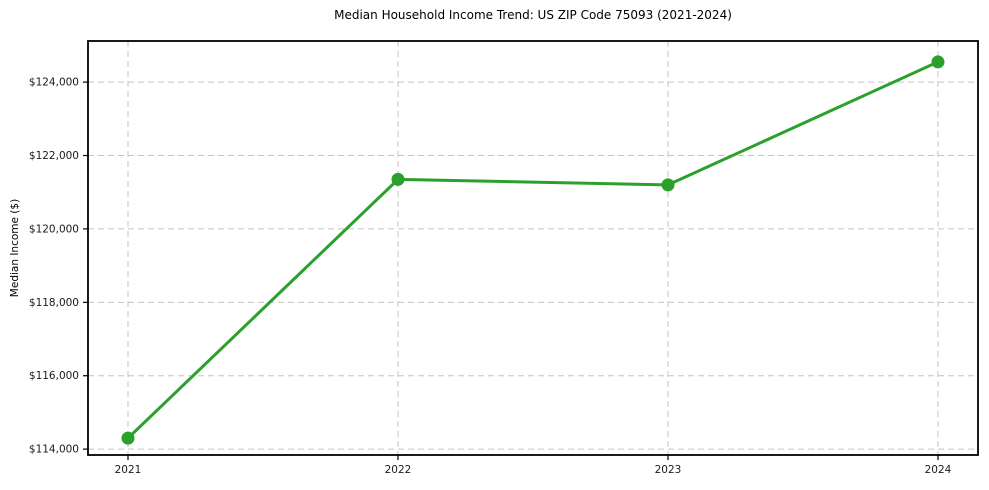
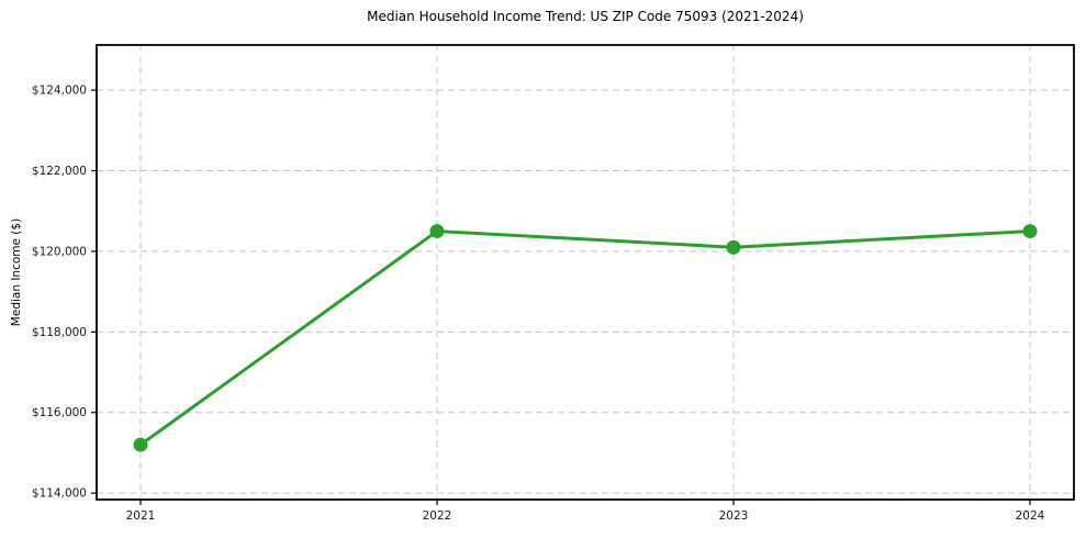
2021: $114300 -> $115200
2022: $121400 -> $120500
2023: $121200 -> $120100
2024: $124600 -> $120500
